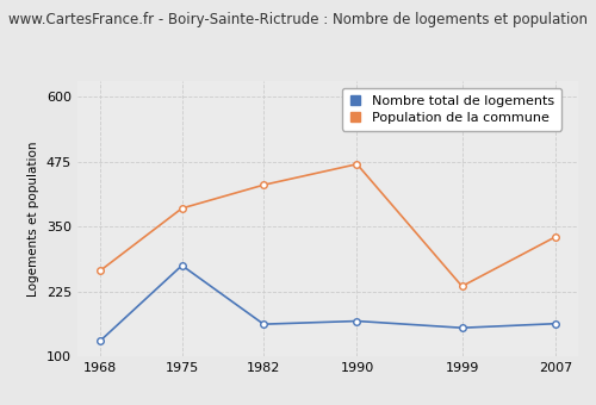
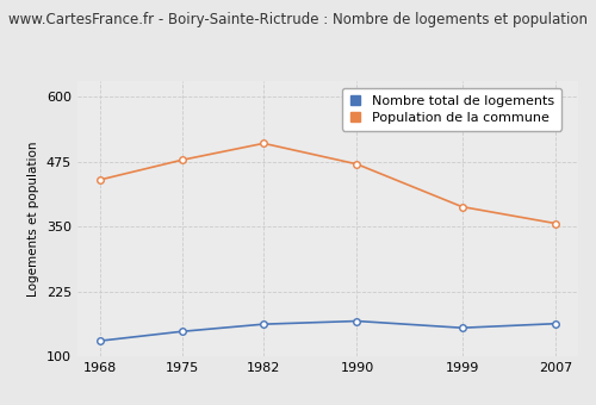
Population de la commune/1968: 265 -> 440
Nombre total de logements/1975: 275 -> 148
Population de la commune/1975: 385 -> 478
Population de la commune/1982: 430 -> 510
Population de la commune/1999: 235 -> 388
Population de la commune/2007: 330 -> 356
